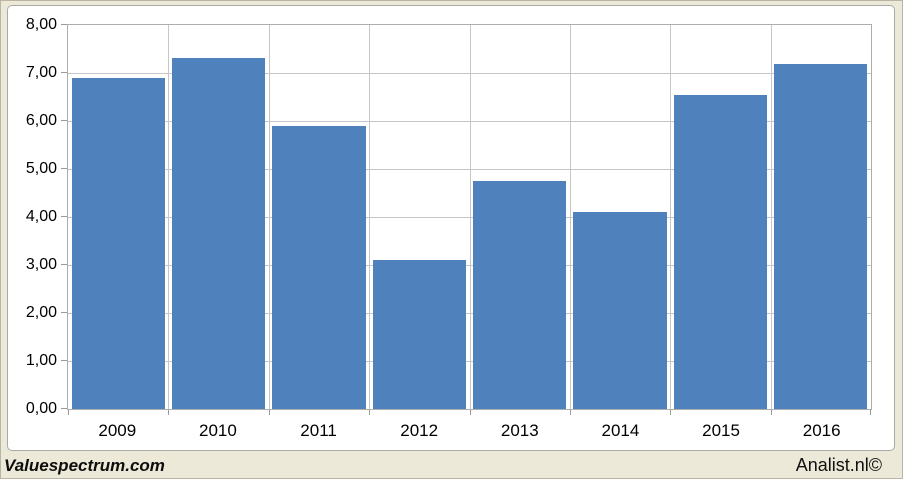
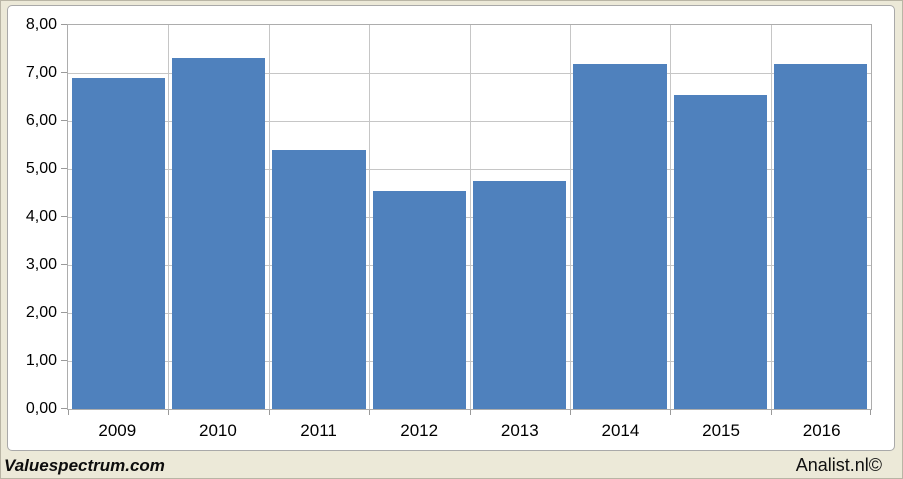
2011: 5,9 -> 5,4
2012: 3,1 -> 4,5
2014: 4,1 -> 7,2
